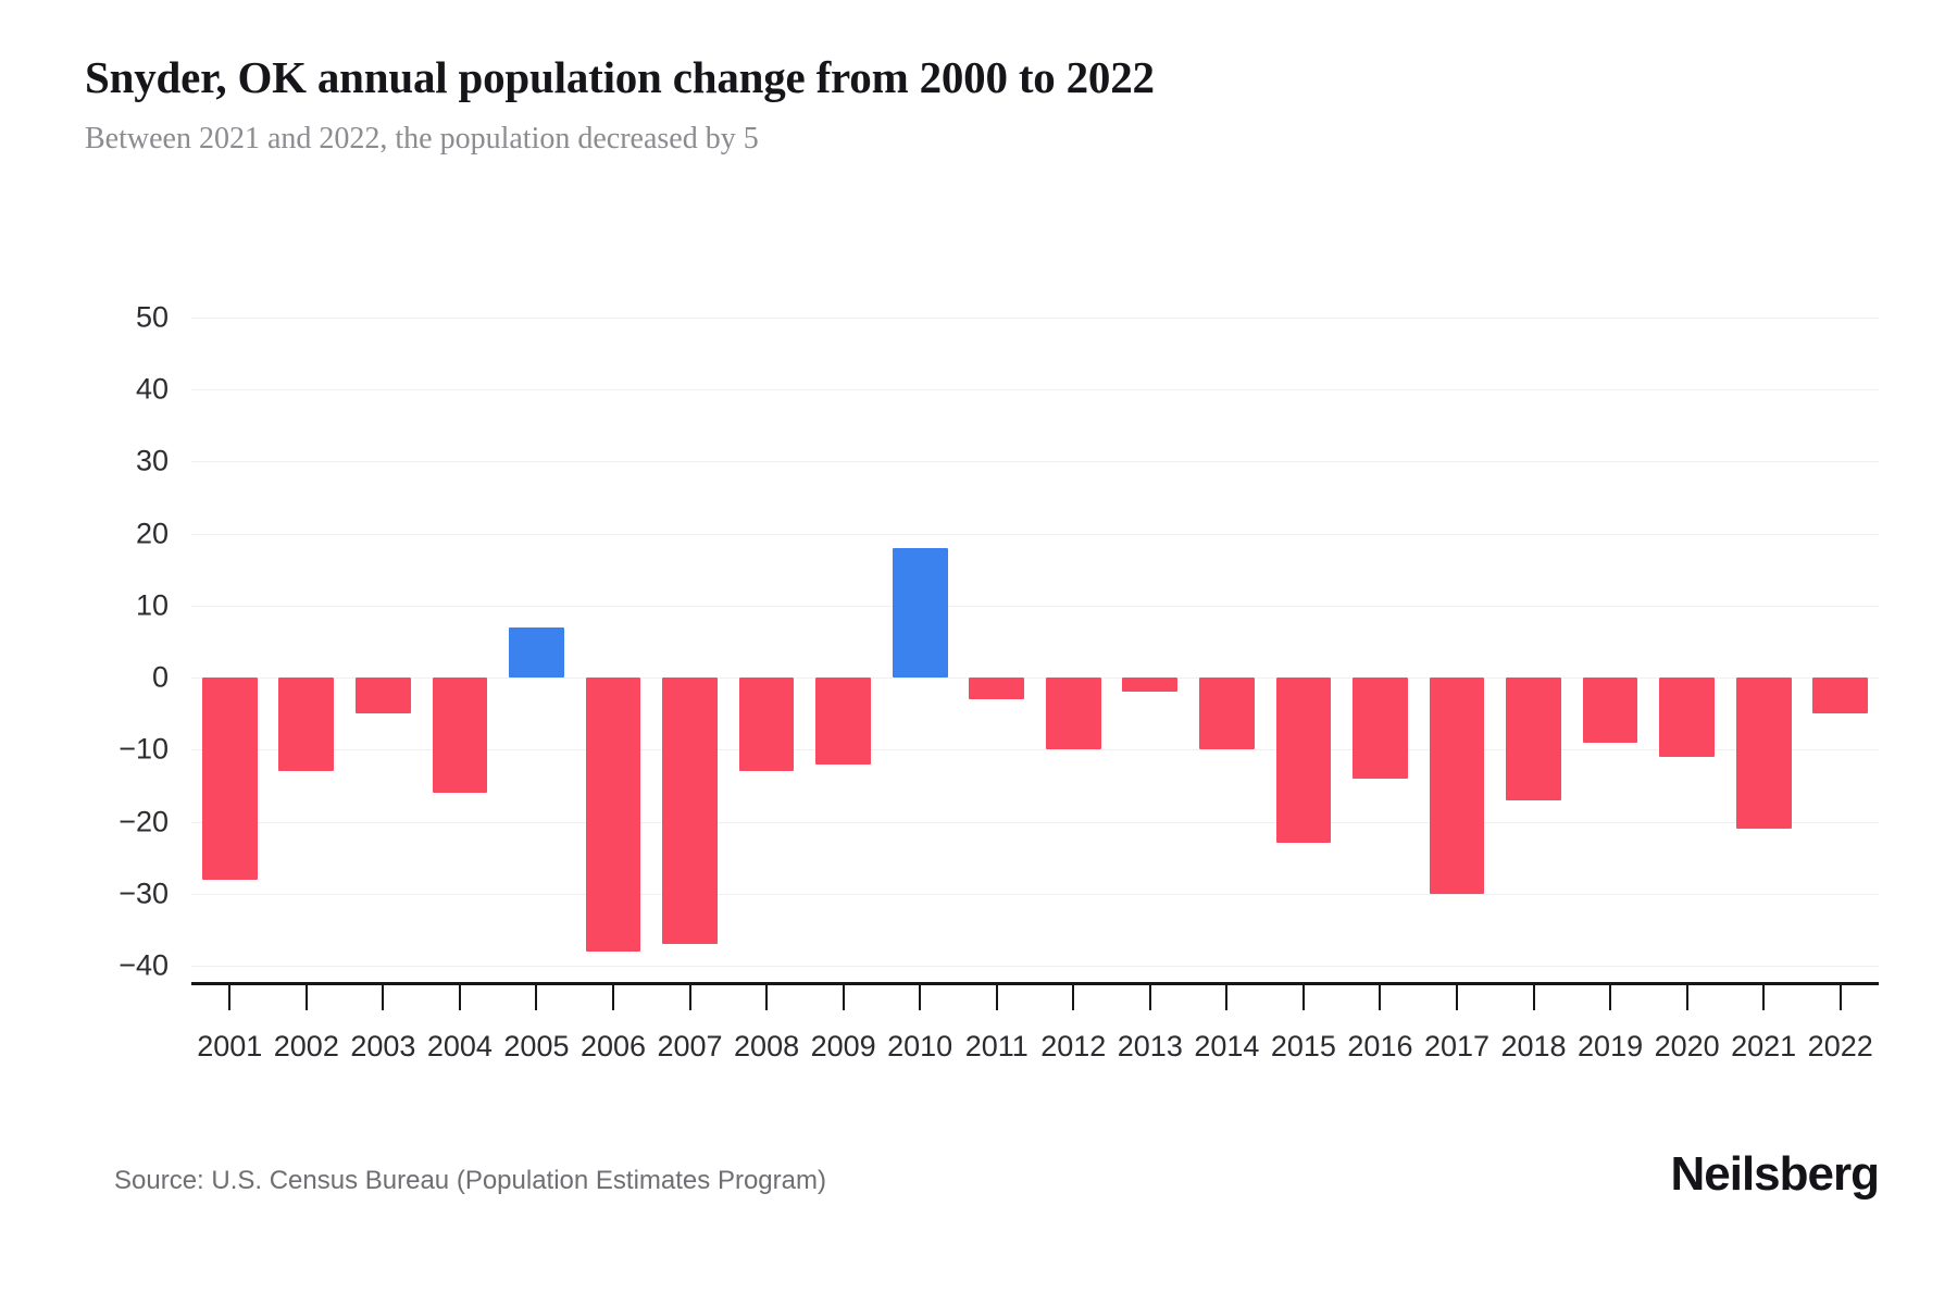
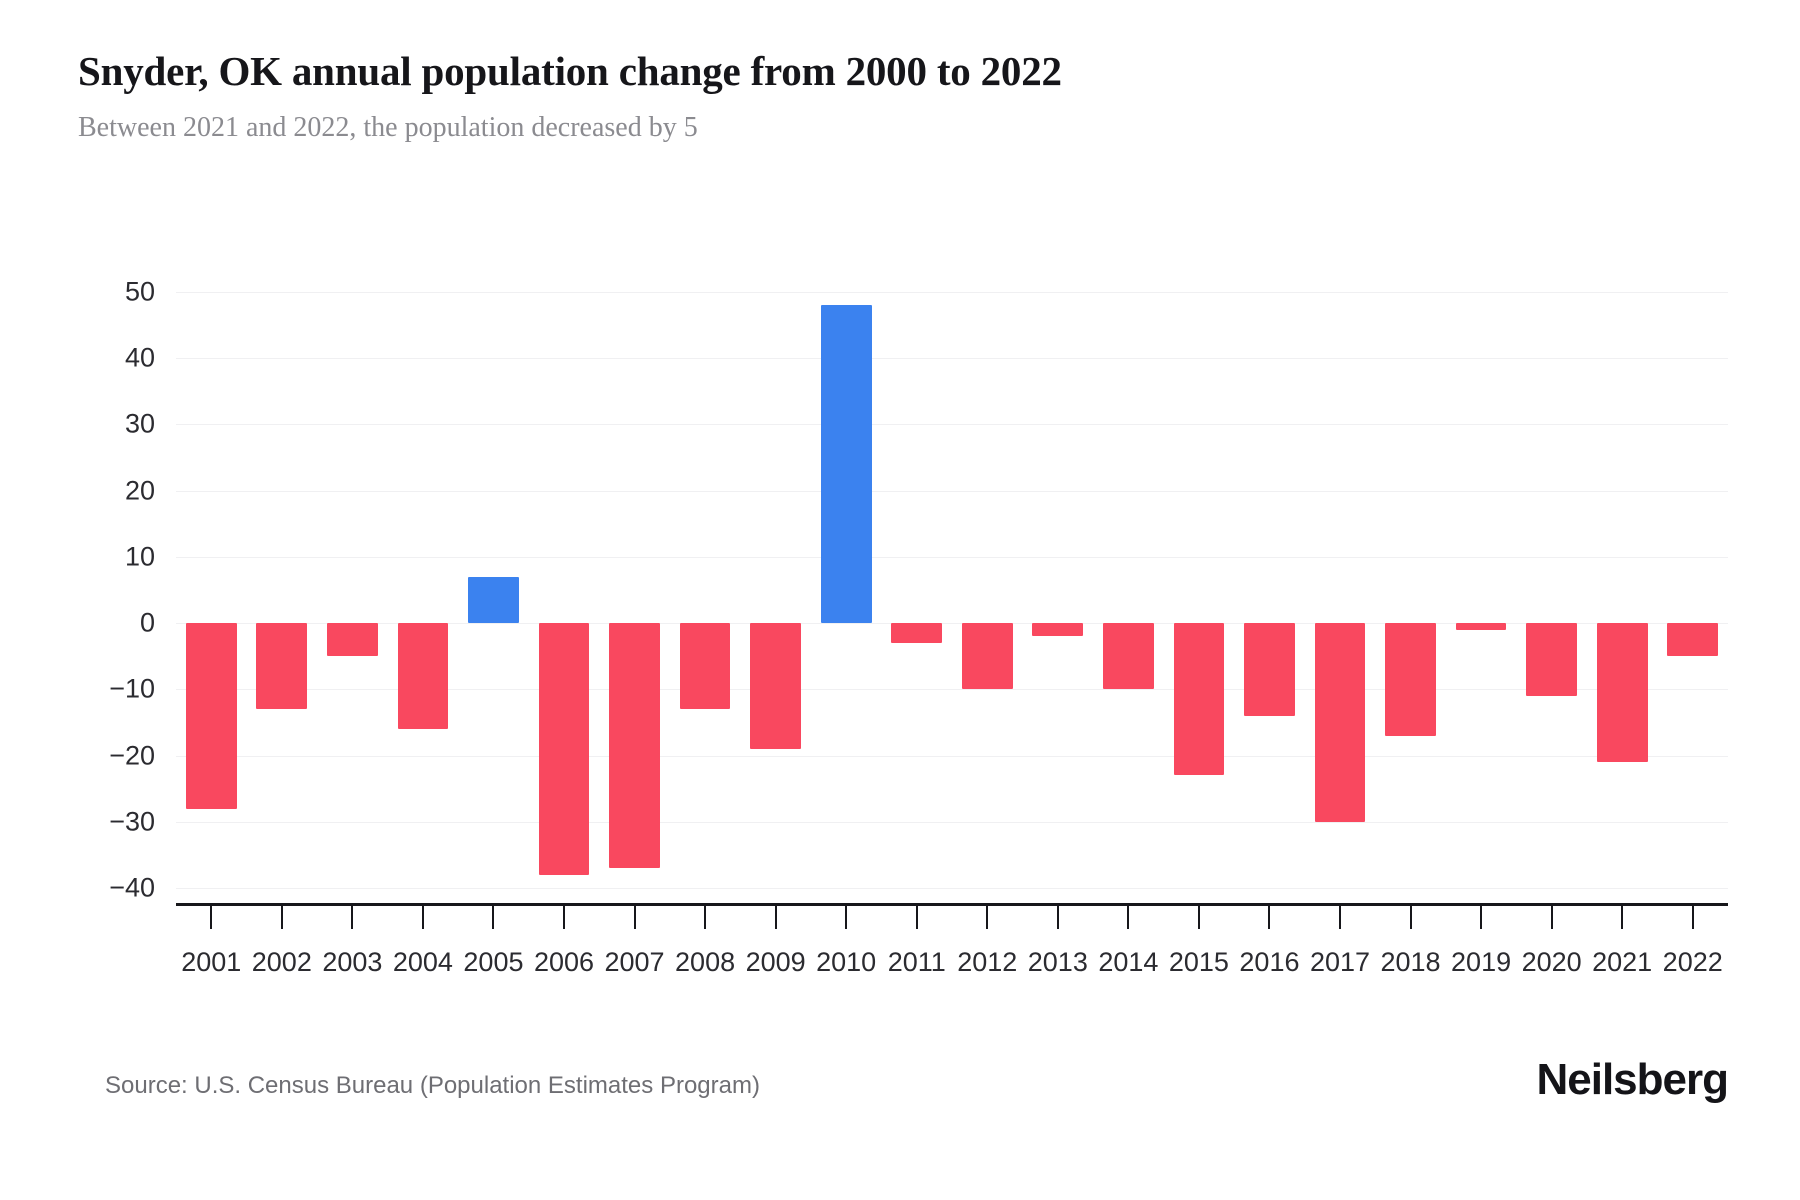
2009: -12 -> -19
2010: 18 -> 48
2019: -9 -> -1
